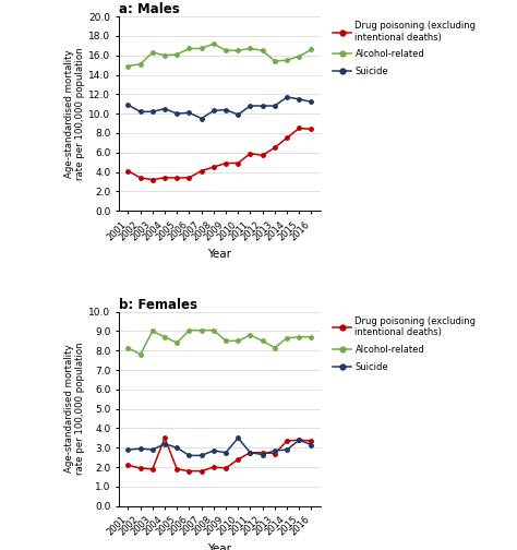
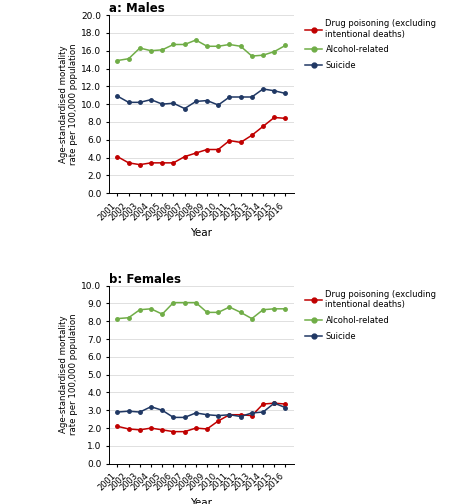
b: Females/Alcohol-related/2002: 7.8 -> 8.2
b: Females/Alcohol-related/2003: 9.0 -> 8.7
b: Females/Drug poisoning (excluding intentional deaths)/2004: 3.5 -> 2.0
b: Females/Suicide/2010: 3.5 -> 2.7
